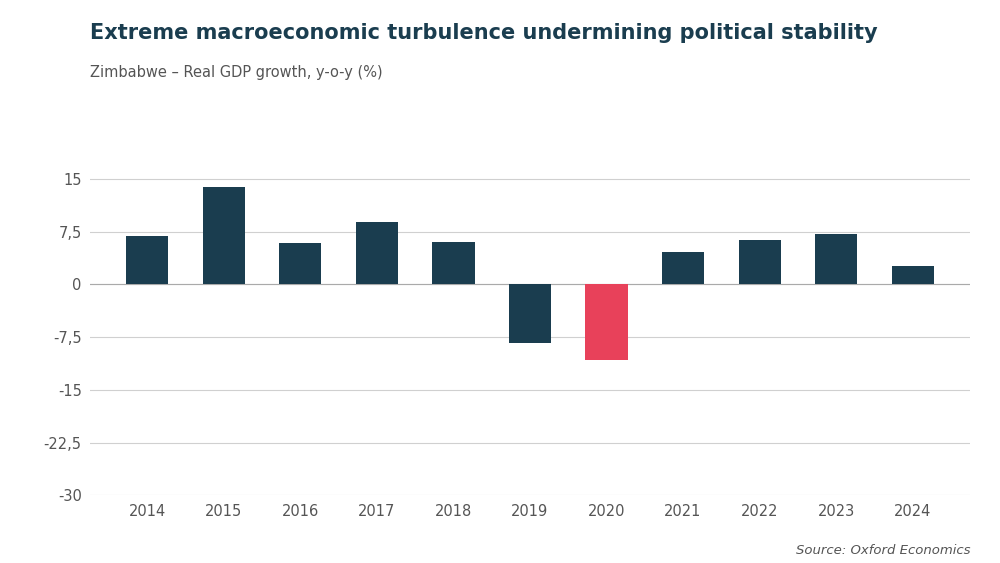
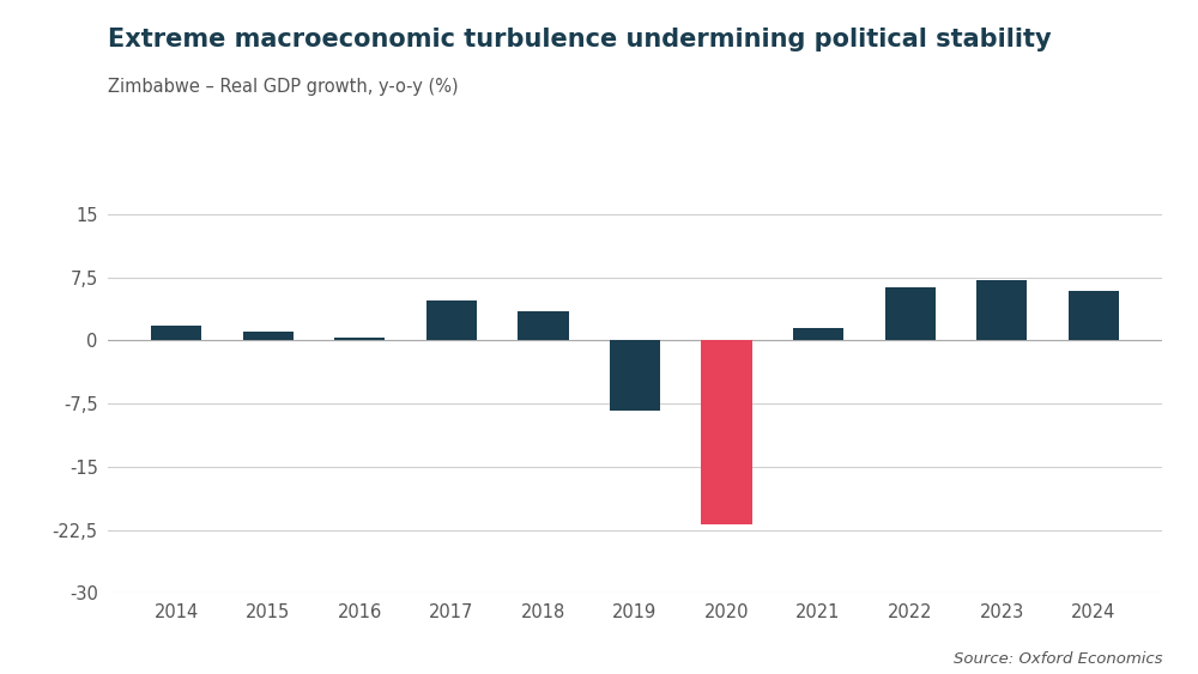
2014: 6,8 -> 1,8
2015: 13,8 -> 1,0
2016: 5,8 -> 0,4
2017: 8,8 -> 4,7
2018: 6,0 -> 3,5
2020: -10,8 -> -21,8
2021: 4,6 -> 1,5
2024: 2,6 -> 5,9
